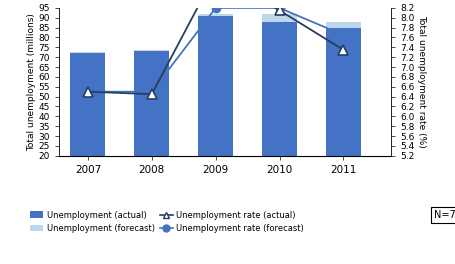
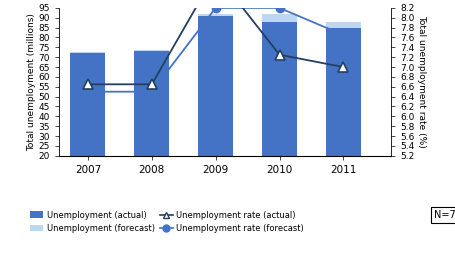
Unemployment rate (actual)/2007: 6.50 -> 6.65
Unemployment rate (actual)/2008: 6.45 -> 6.65
Unemployment rate (actual)/2010: 8.15 -> 7.25
Unemployment rate (actual)/2011: 7.35 -> 7.00
